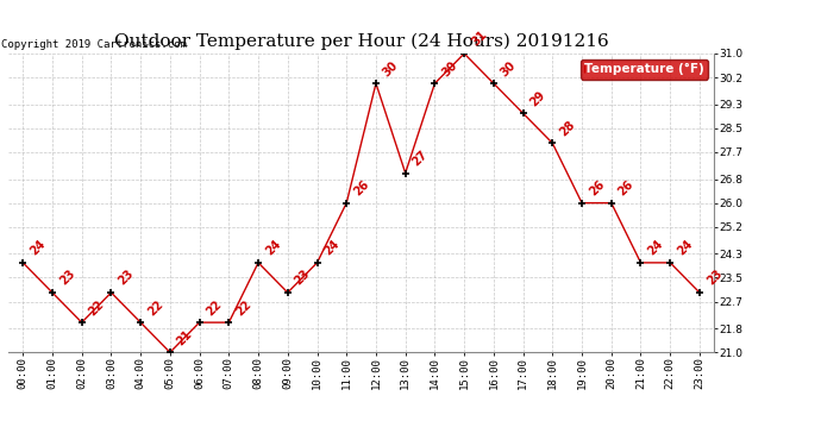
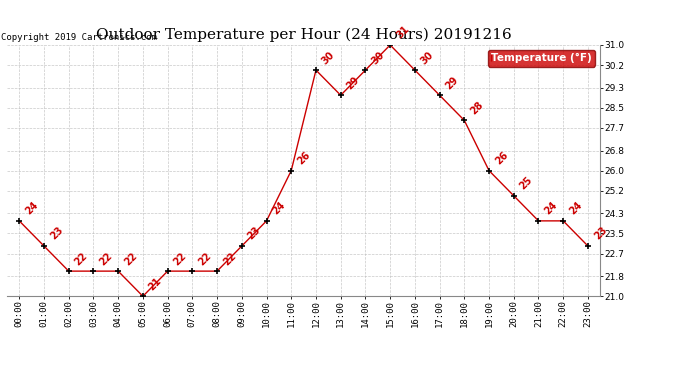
03:00: 23 -> 22
08:00: 24 -> 22
13:00: 27 -> 29
20:00: 26 -> 25
